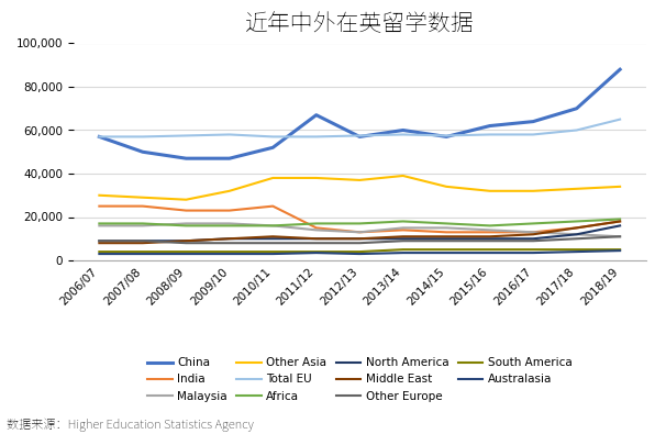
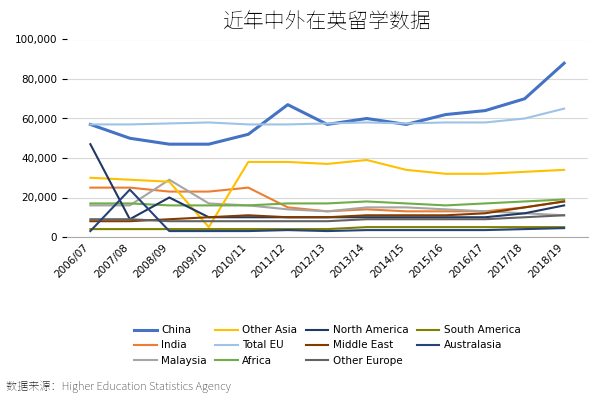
North America/2006/07: 9,000 -> 47,000
Australasia/2007/08: 3,000 -> 24,000
Malaysia/2008/09: 17,000 -> 29,000
North America/2008/09: 9,000 -> 20,000
Other Asia/2009/10: 32,000 -> 5,000
